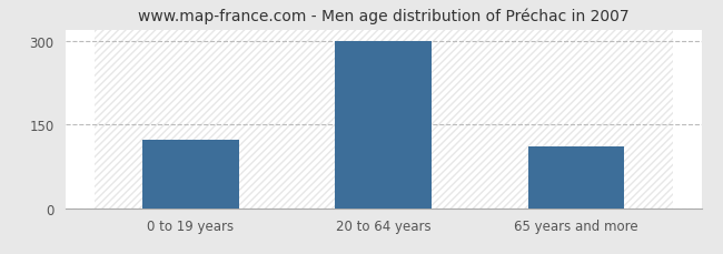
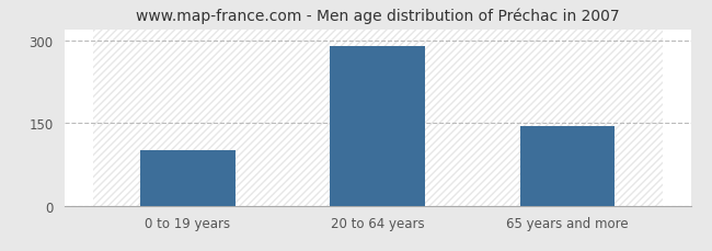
0 to 19 years: 122 -> 101
20 to 64 years: 300 -> 290
65 years and more: 110 -> 144
